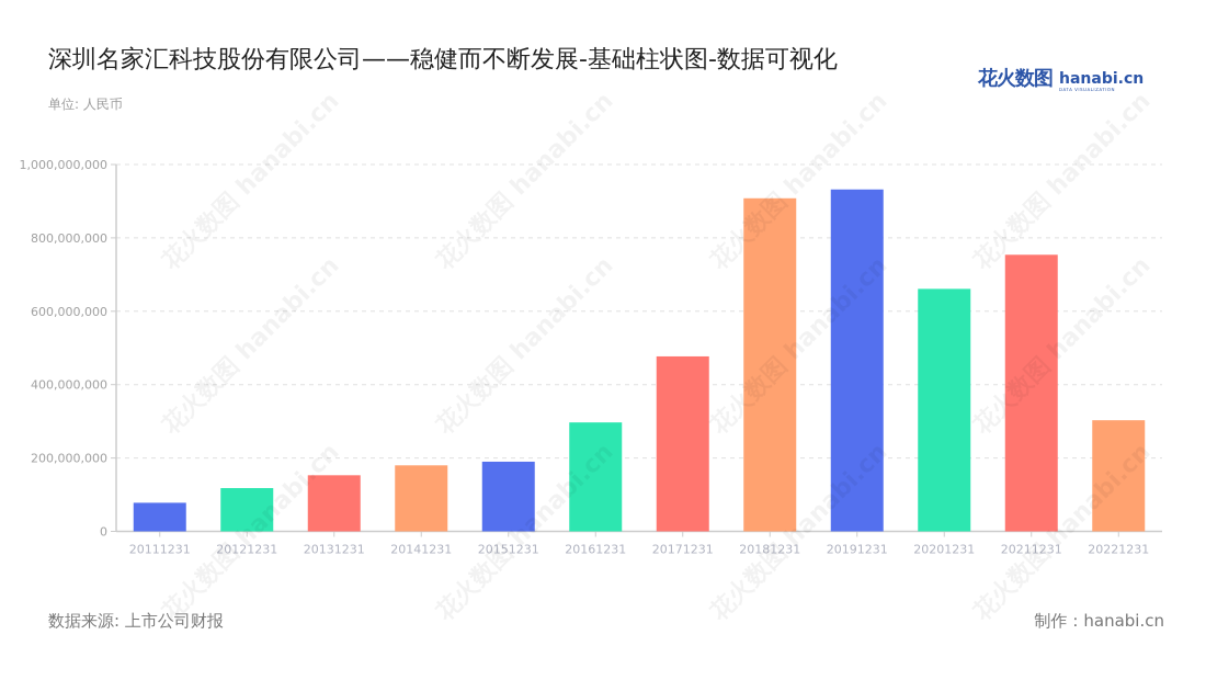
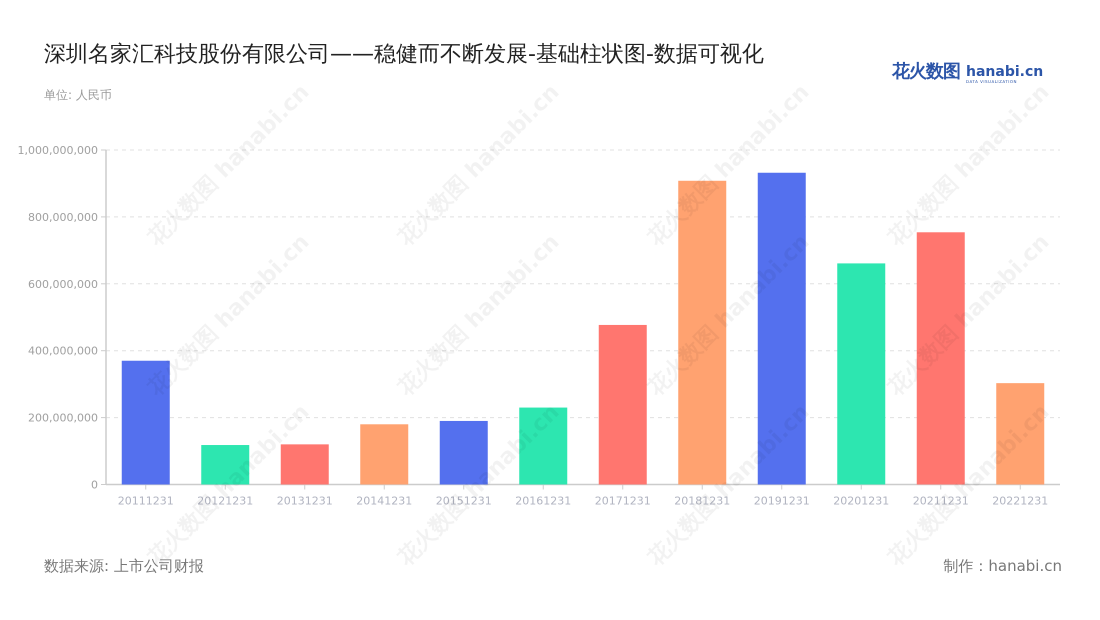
20111231: 80000000 -> 370000000
20131231: 150000000 -> 120000000
20161231: 300000000 -> 230000000
